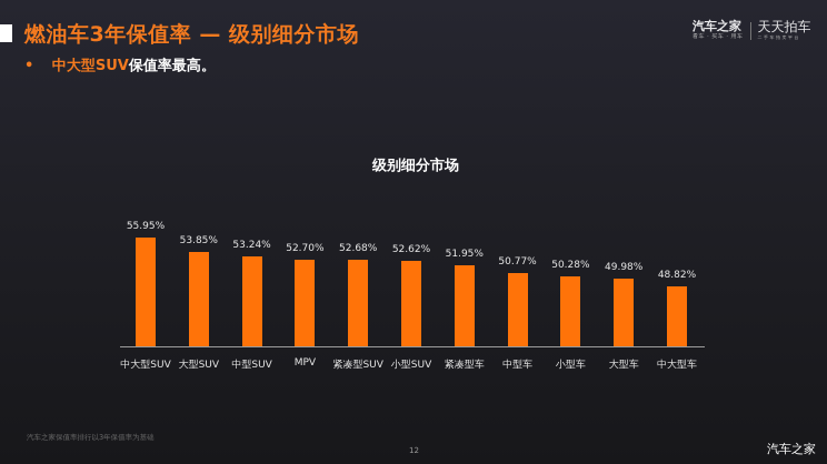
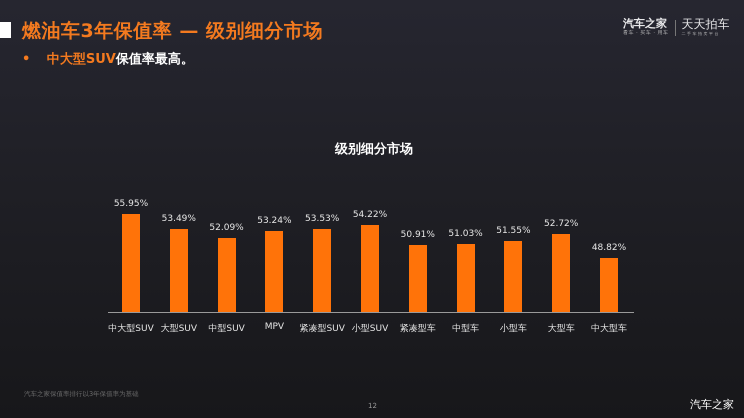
大型SUV: 53.85% -> 53.49%
中型SUV: 53.24% -> 52.09%
MPV: 52.70% -> 53.24%
紧凑型SUV: 52.68% -> 53.53%
小型SUV: 52.62% -> 54.22%
紧凑型车: 51.95% -> 50.91%
中型车: 50.77% -> 51.03%
小型车: 50.28% -> 51.55%
大型车: 49.98% -> 52.72%
